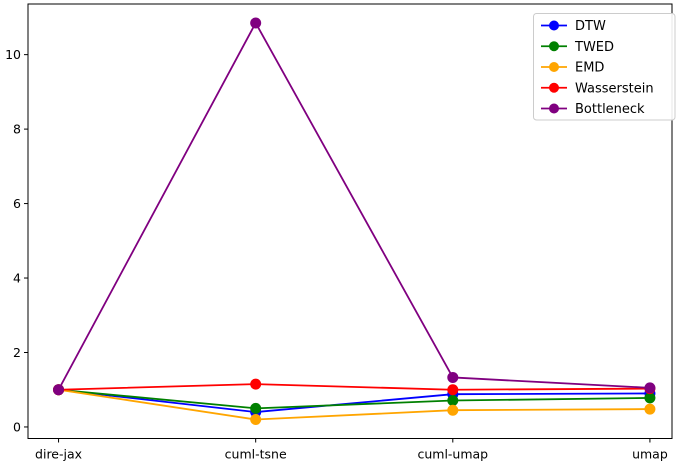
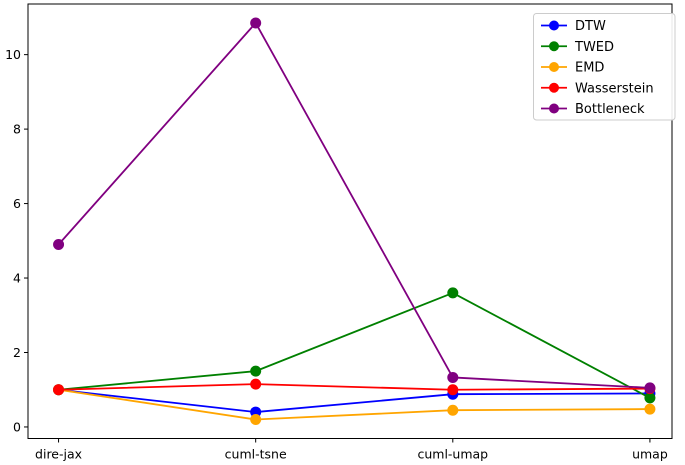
Bottleneck/dire-jax: 1.0 -> 4.9
TWED/cuml-tsne: 0.5 -> 1.5
TWED/cuml-umap: 0.7 -> 3.6
